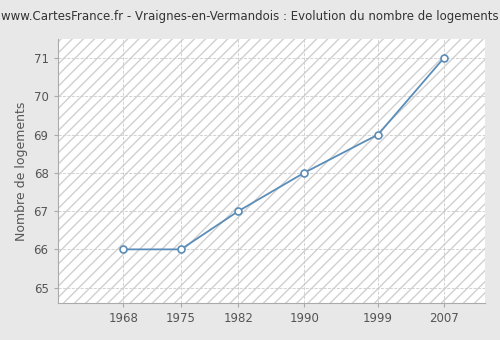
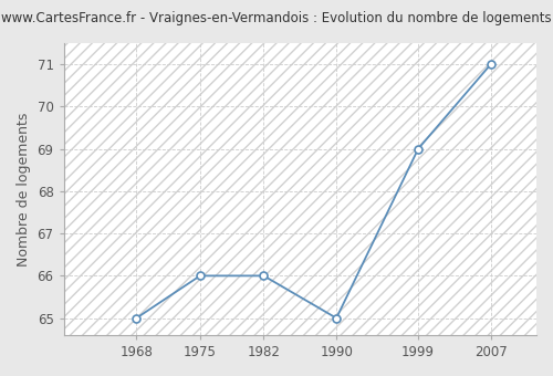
1968: 66 -> 65
1982: 67 -> 66
1990: 68 -> 65
